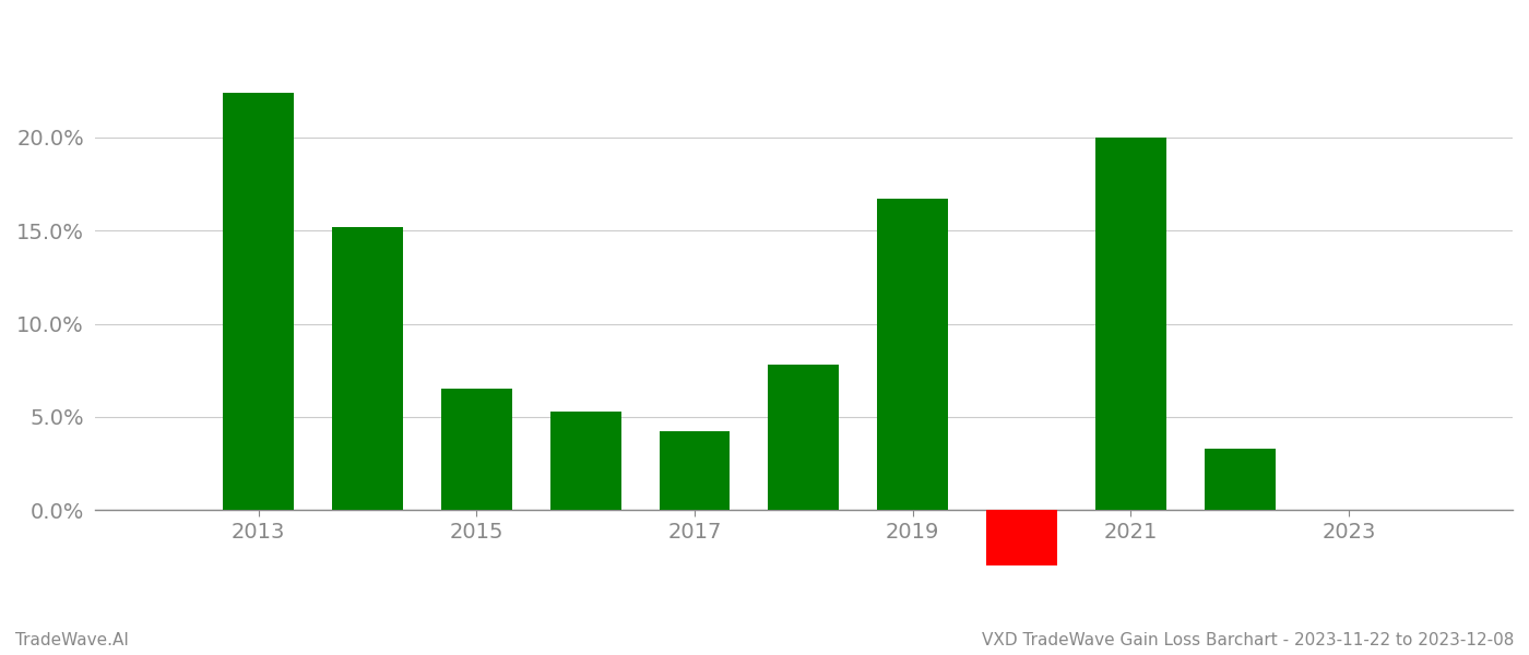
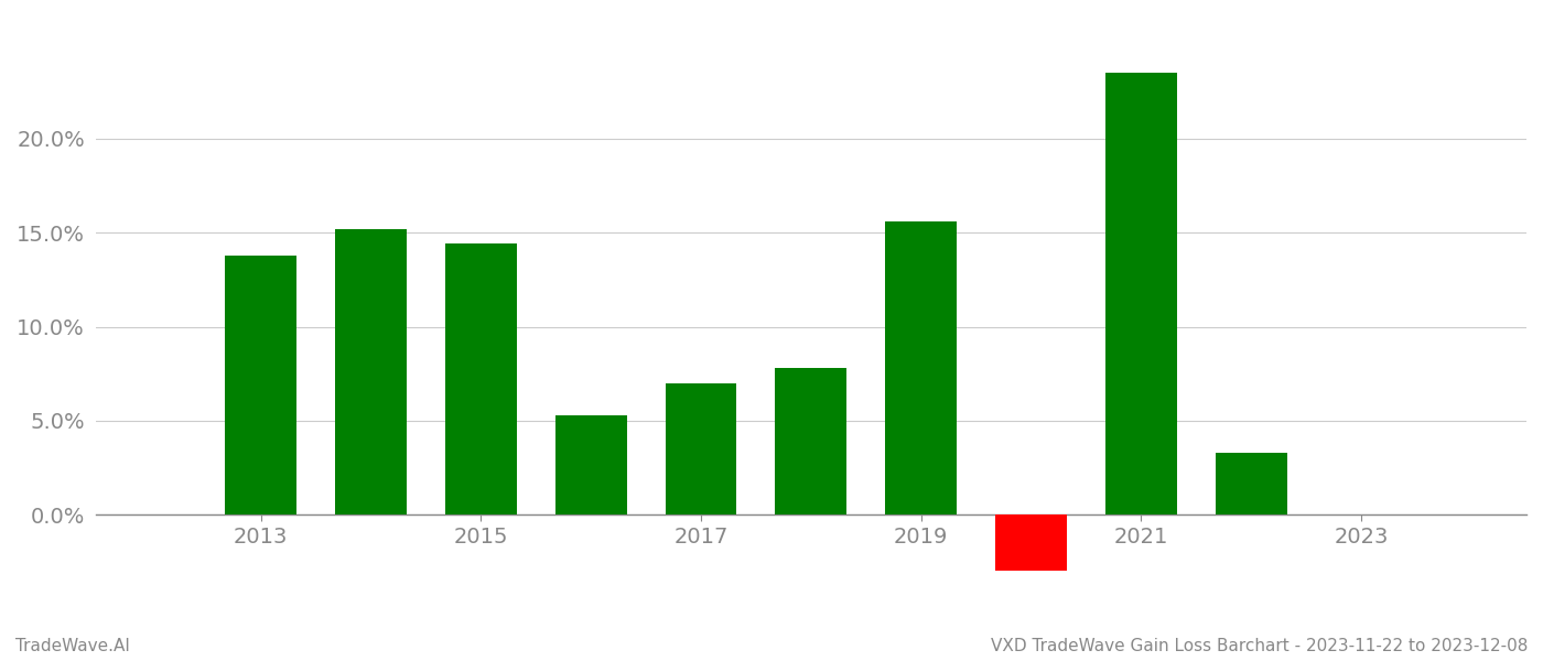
2013: 22.4% -> 13.8%
2015: 6.5% -> 14.4%
2017: 4.2% -> 7.0%
2019: 16.7% -> 15.6%
2021: 20.0% -> 23.5%
